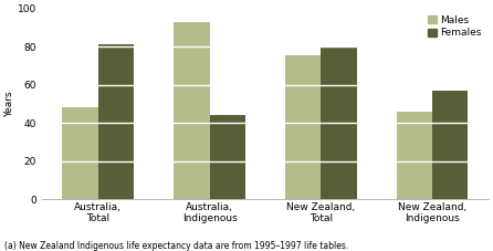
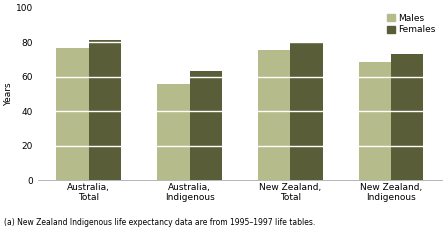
Males/Australia, Total: 48 -> 76
Males/Australia, Indigenous: 93 -> 56
Females/Australia, Indigenous: 44 -> 64
Males/New Zealand, Indigenous: 46 -> 68
Females/New Zealand, Indigenous: 57 -> 73
